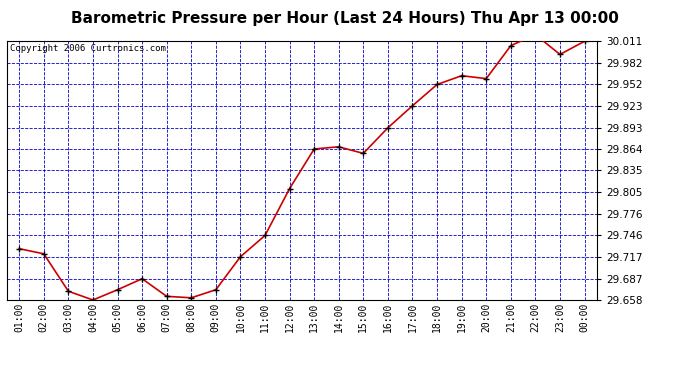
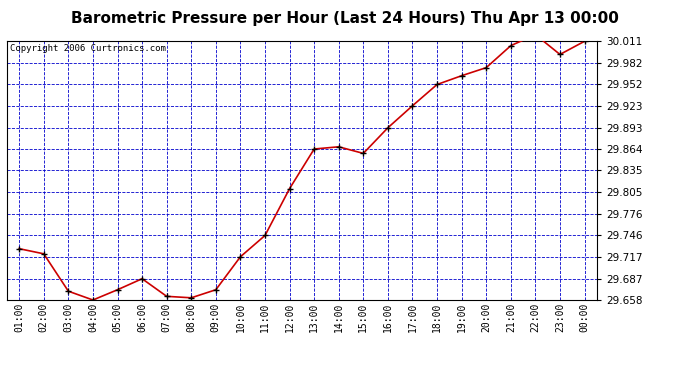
20:00: 29.960 -> 29.975
